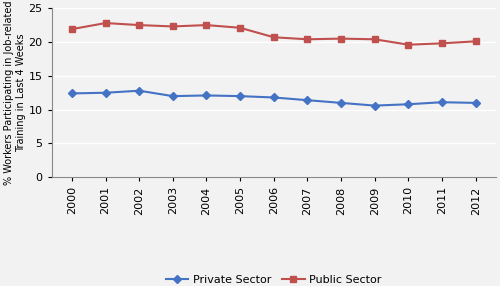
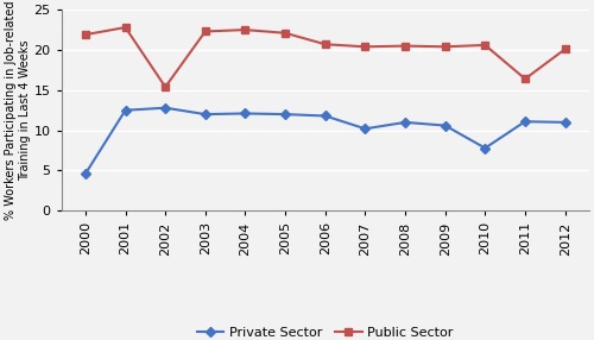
Private Sector/2000: 12.4 -> 4.6
Public Sector/2002: 22.5 -> 15.4
Private Sector/2007: 11.4 -> 10.2
Private Sector/2010: 10.8 -> 7.8
Public Sector/2010: 19.6 -> 20.6
Public Sector/2011: 19.8 -> 16.4
